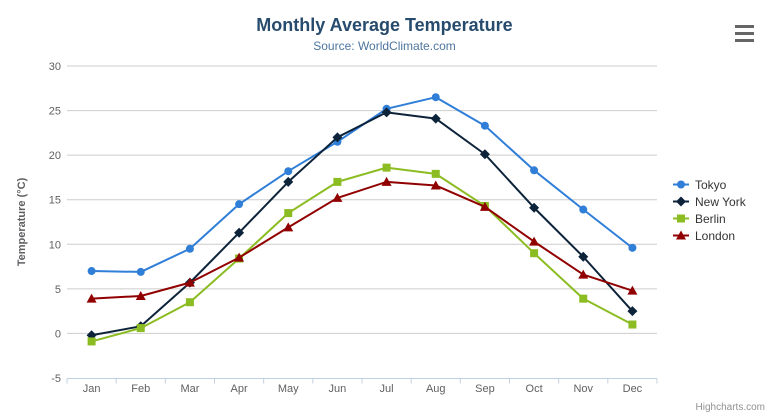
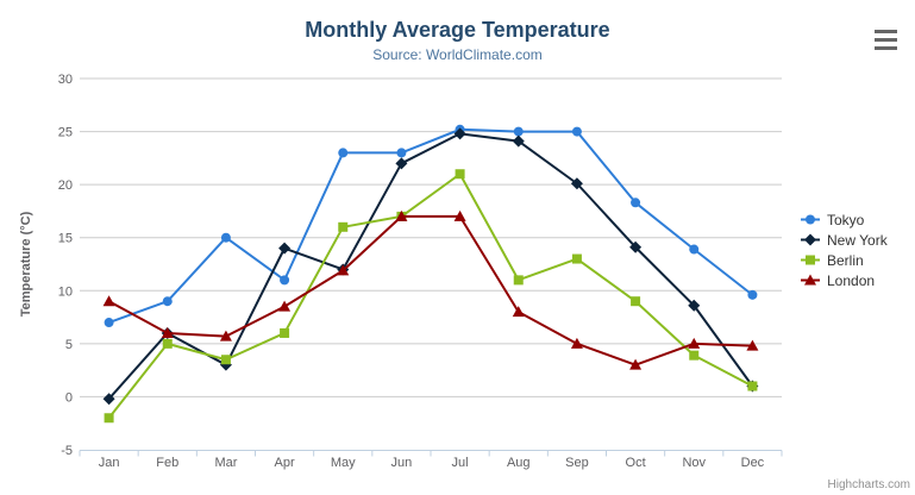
Berlin/Jan: -1 -> -2
London/Jan: 4 -> 9
Tokyo/Feb: 7 -> 9
New York/Feb: 1 -> 6
Berlin/Feb: 1 -> 5
London/Feb: 4 -> 6
Tokyo/Mar: 10 -> 15
New York/Mar: 6 -> 3
Tokyo/Apr: 14 -> 11
New York/Apr: 11 -> 14
Berlin/Apr: 8 -> 6
Tokyo/May: 18 -> 23
New York/May: 17 -> 12
Berlin/May: 14 -> 16
Tokyo/Jun: 22 -> 23
London/Jun: 15 -> 17
Berlin/Jul: 19 -> 21
Tokyo/Aug: 26 -> 25
Berlin/Aug: 18 -> 11
London/Aug: 17 -> 8
Tokyo/Sep: 23 -> 25
Berlin/Sep: 14 -> 13
London/Sep: 14 -> 5
London/Oct: 10 -> 3
London/Nov: 7 -> 5
New York/Dec: 2 -> 1
